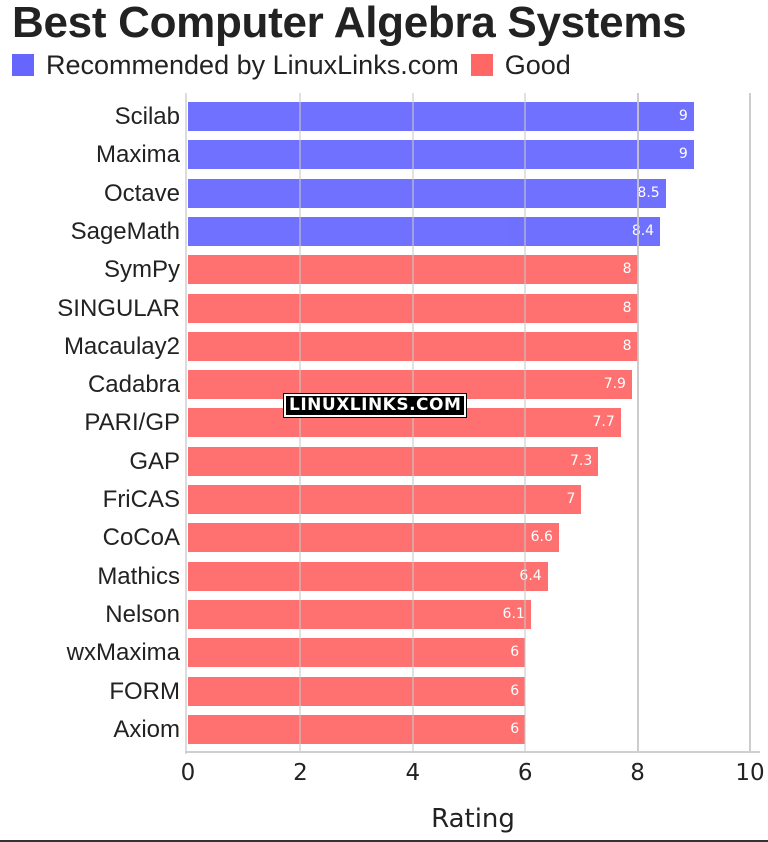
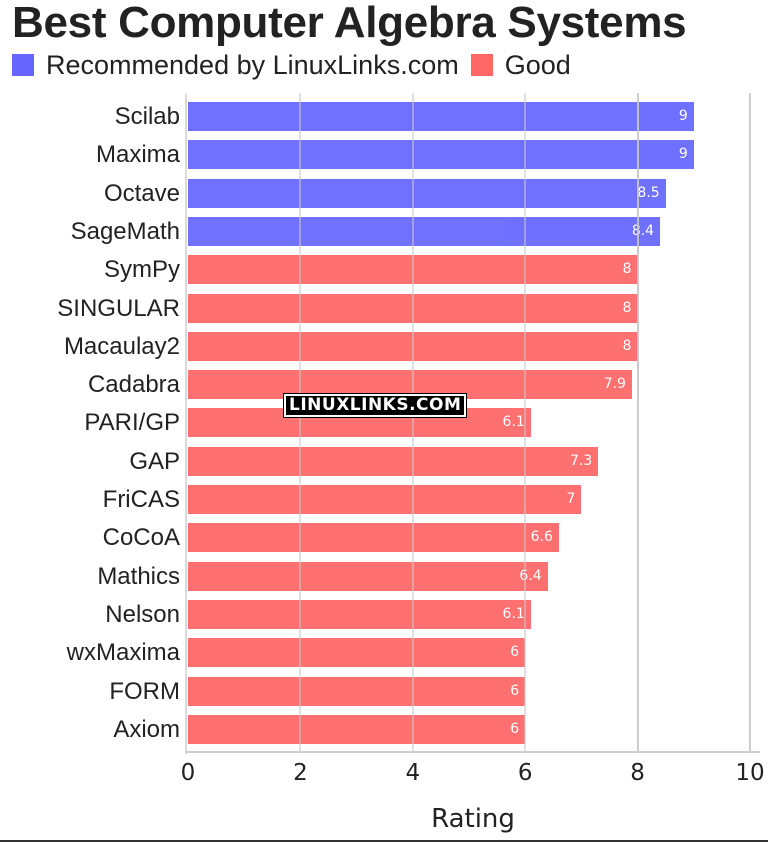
PARI/GP: 7.7 -> 6.1
